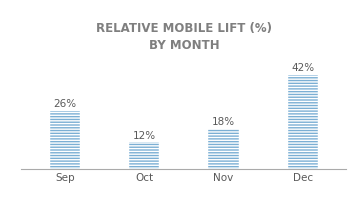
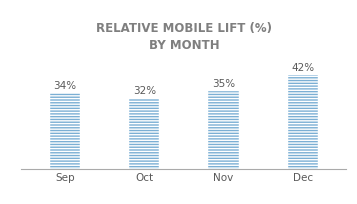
Sep: 26% -> 34%
Oct: 12% -> 32%
Nov: 18% -> 35%
